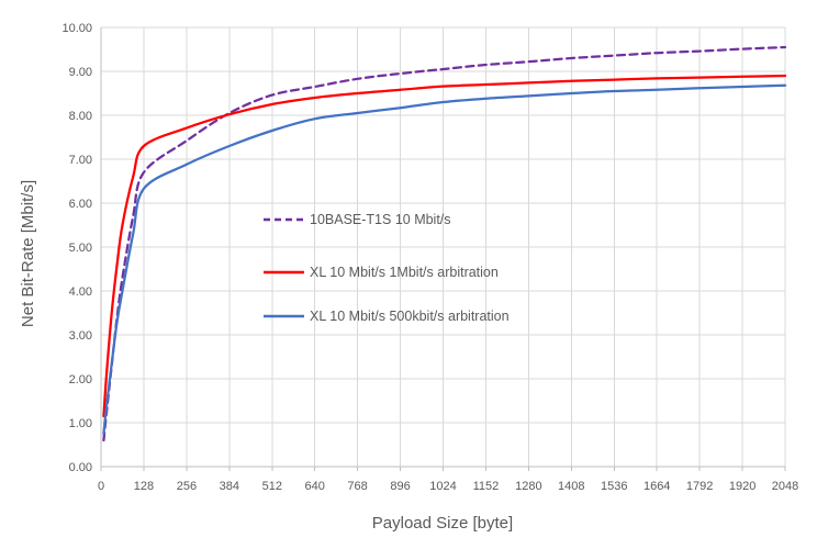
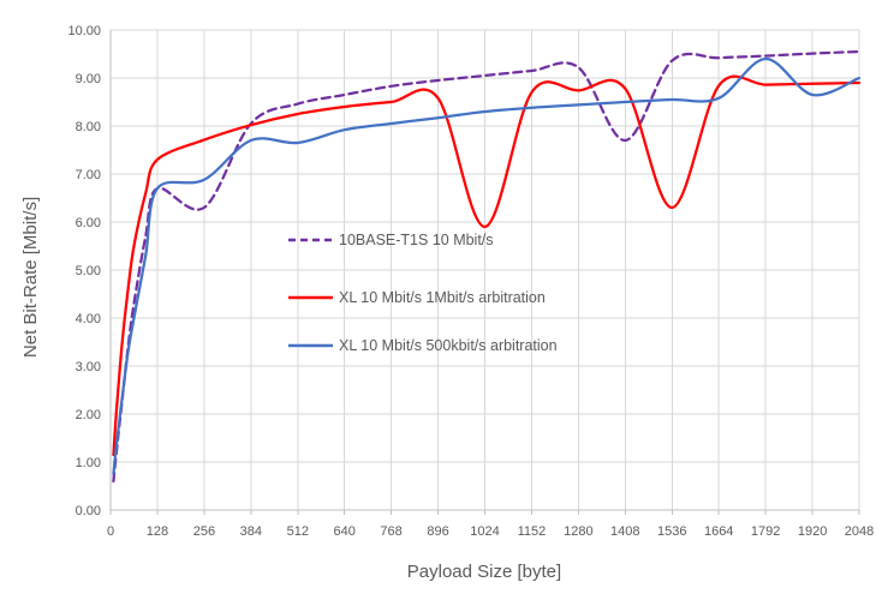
XL 10 Mbit/s 500kbit/s arbitration/128: 6.3 -> 6.7
10BASE-T1S 10 Mbit/s/256: 7.4 -> 6.3
XL 10 Mbit/s 500kbit/s arbitration/384: 7.3 -> 7.7
XL 10 Mbit/s 1Mbit/s arbitration/1024: 8.7 -> 5.9
10BASE-T1S 10 Mbit/s/1408: 9.3 -> 7.7
XL 10 Mbit/s 1Mbit/s arbitration/1536: 8.8 -> 6.3
XL 10 Mbit/s 500kbit/s arbitration/1792: 8.6 -> 9.4
XL 10 Mbit/s 500kbit/s arbitration/2048: 8.7 -> 9.0
